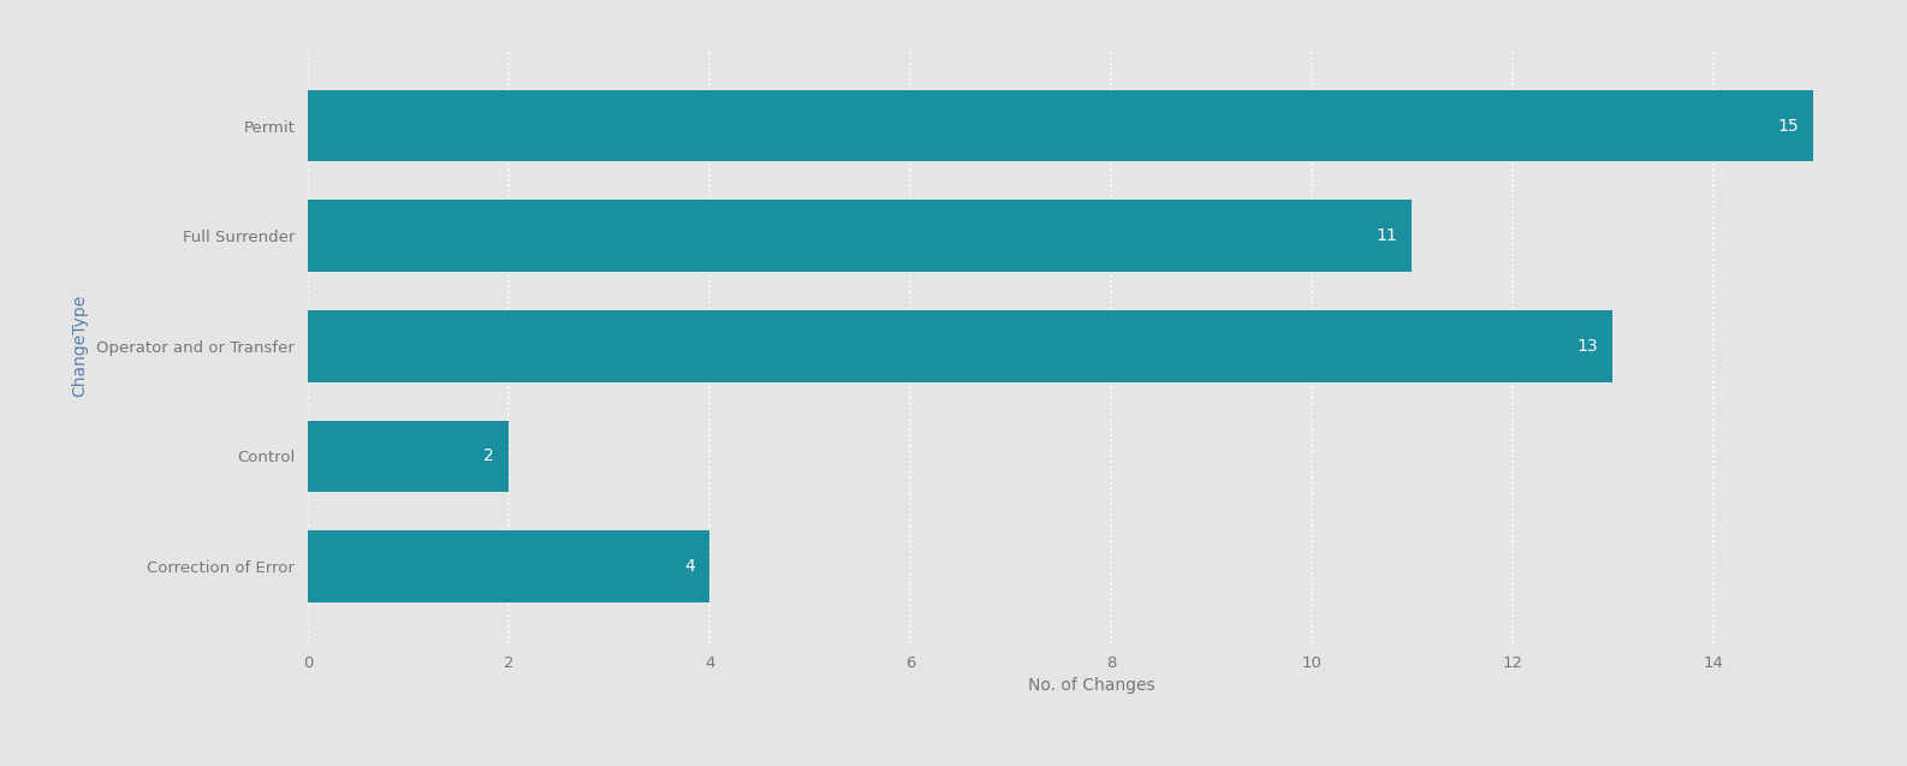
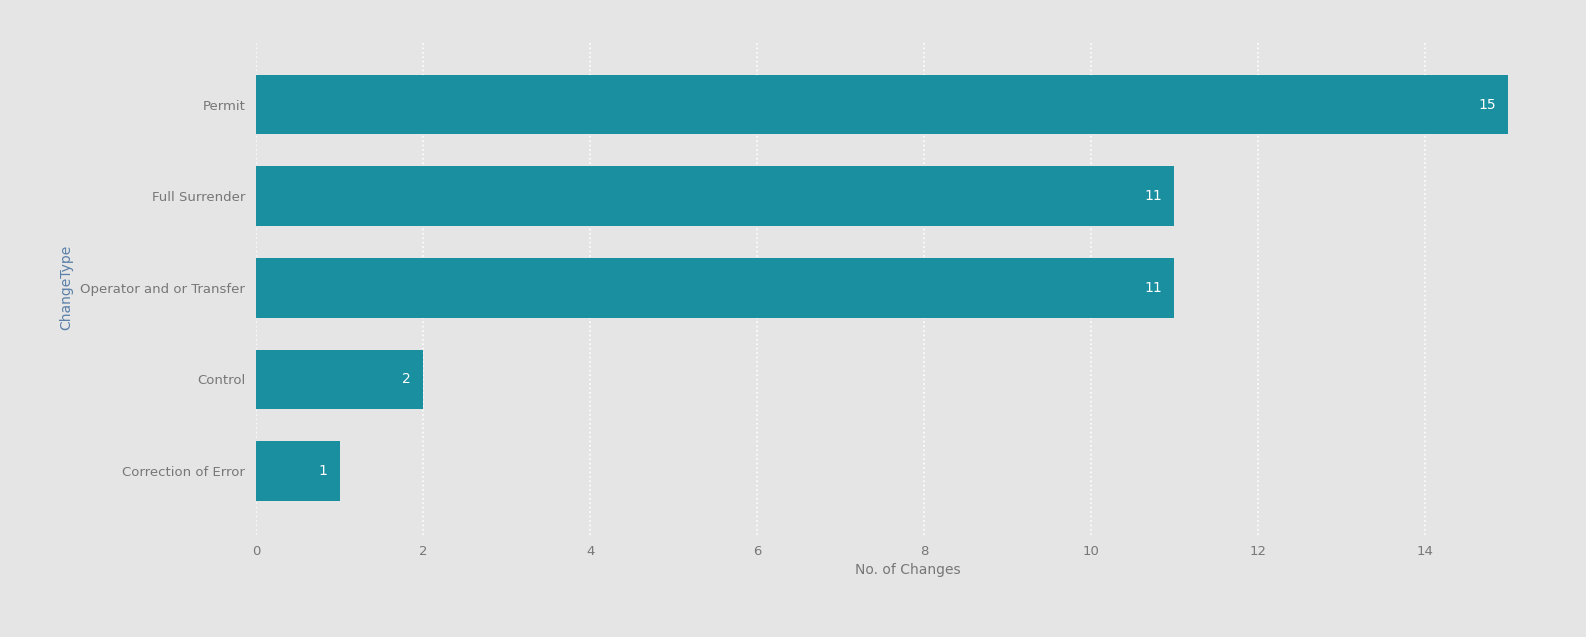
Operator and or Transfer: 13 -> 11
Correction of Error: 4 -> 1
